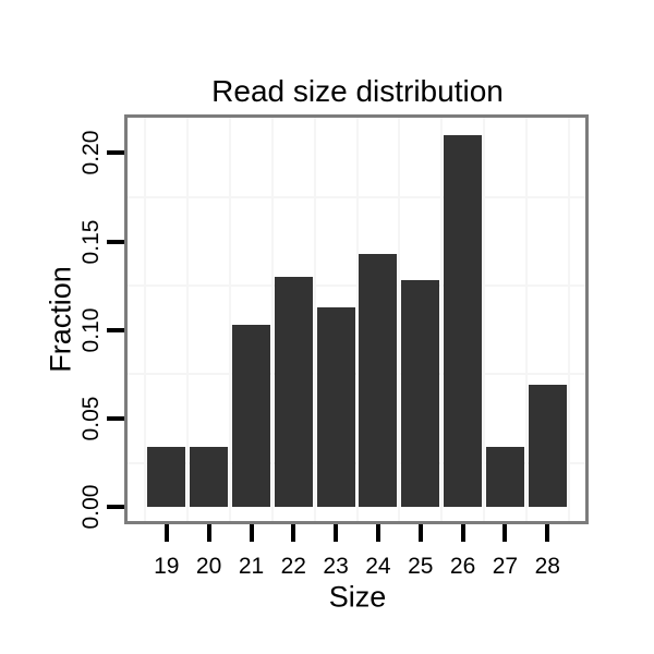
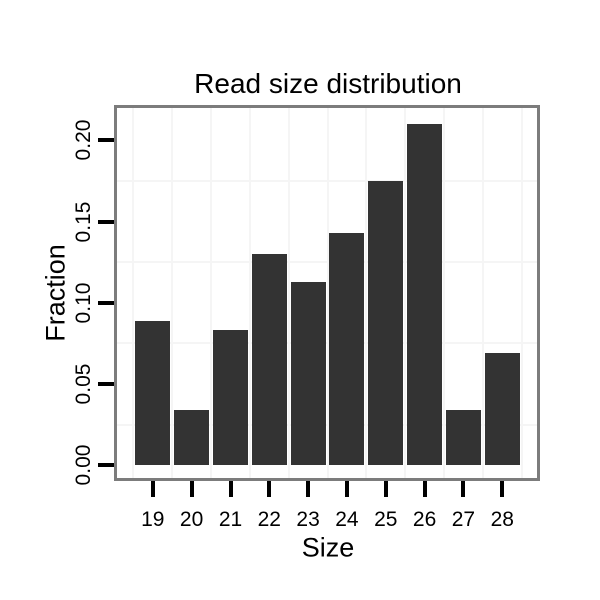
19: 0.034 -> 0.089
21: 0.103 -> 0.083
25: 0.128 -> 0.175
